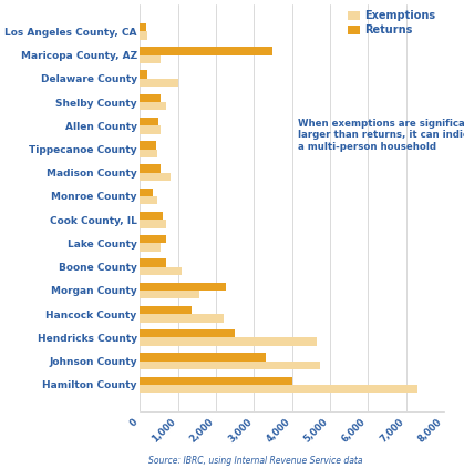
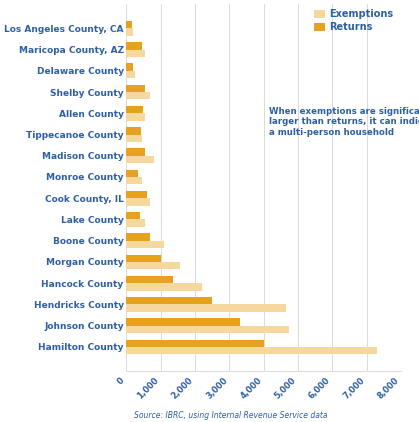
Returns/Maricopa County, AZ: 3,500 -> 450
Exemptions/Delaware County: 1,000 -> 250
Returns/Lake County: 700 -> 400
Returns/Morgan County: 2,250 -> 1,000
